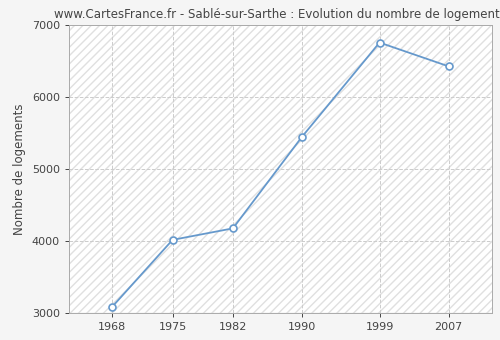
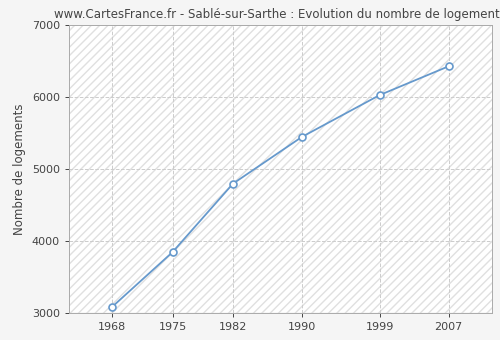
1975: 4020 -> 3850
1982: 4180 -> 4800
1999: 6760 -> 6030
